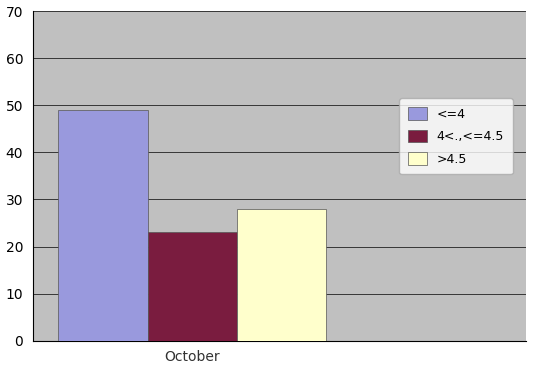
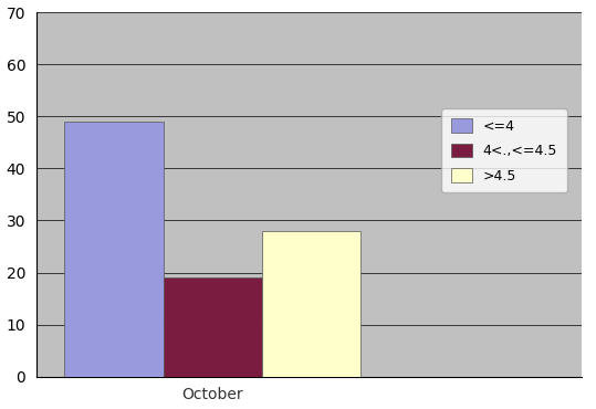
October: 23 -> 19
